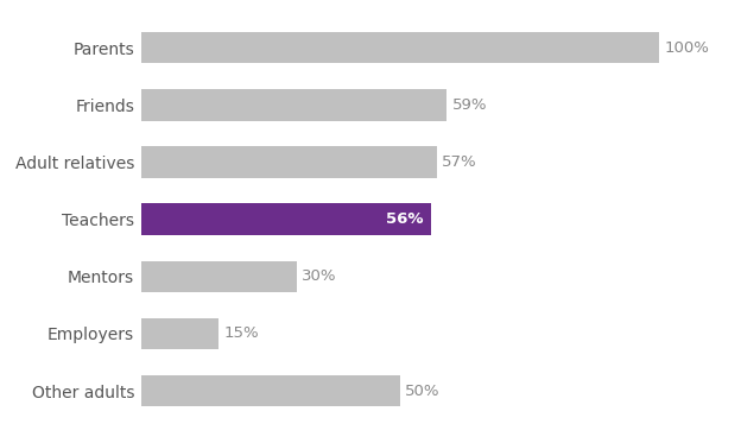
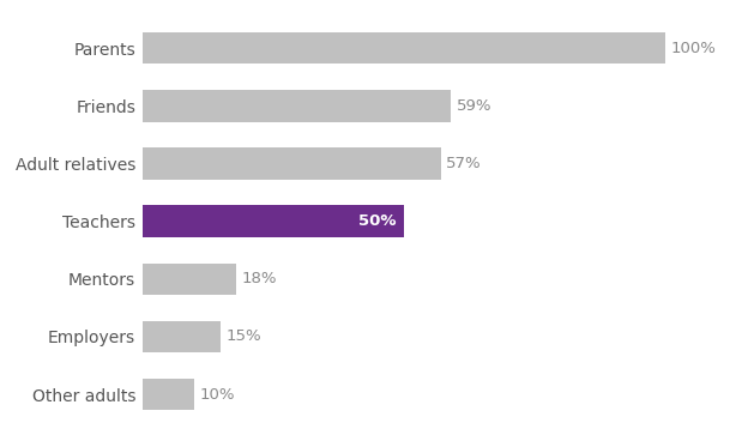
Teachers: 56% -> 50%
Mentors: 30% -> 18%
Other adults: 50% -> 10%
